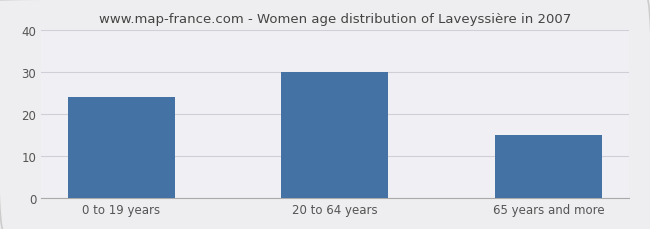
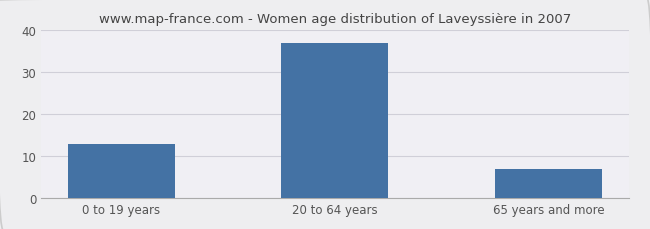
0 to 19 years: 24 -> 13
20 to 64 years: 30 -> 37
65 years and more: 15 -> 7
